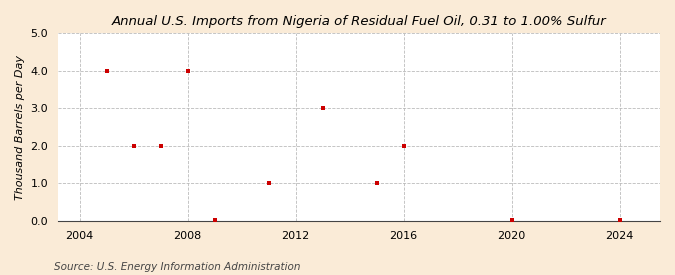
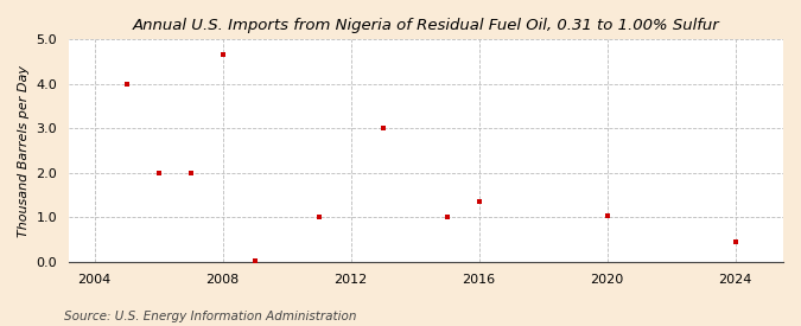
2008: 4.00 -> 4.65
2016: 2.00 -> 1.35
2020: 0.03 -> 1.05
2024: 0.03 -> 0.45
